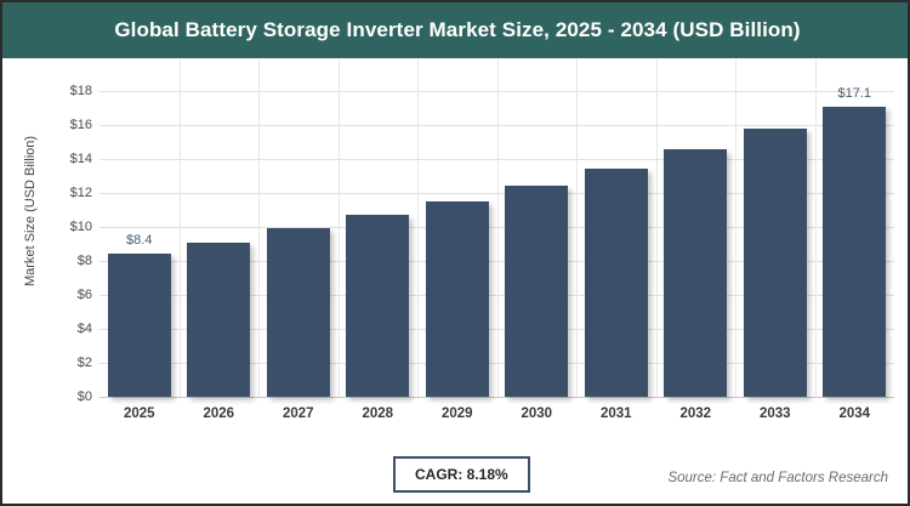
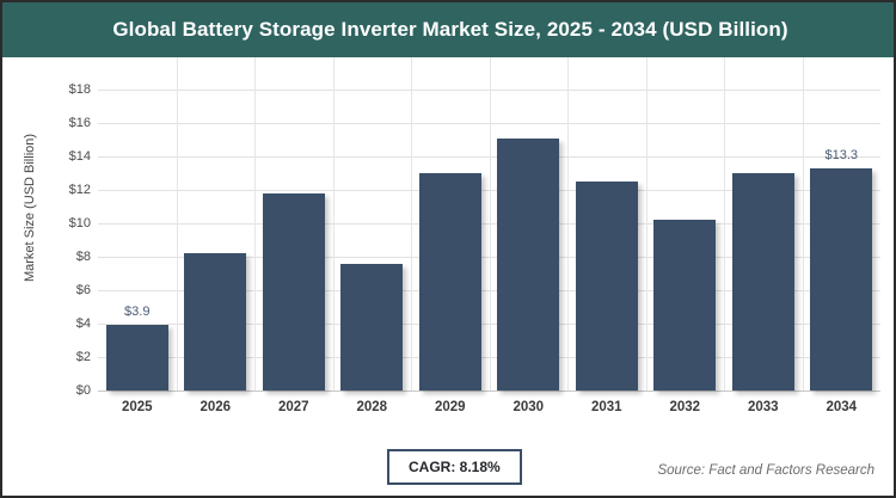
2025: $8.4 -> $3.9
2026: $9.1 -> $8.2
2027: $9.9 -> $11.8
2028: $10.7 -> $7.6
2029: $11.5 -> $13.0
2030: $12.4 -> $15.1
2031: $13.4 -> $12.5
2032: $14.6 -> $10.2
2033: $15.8 -> $13.0
2034: $17.1 -> $13.3
